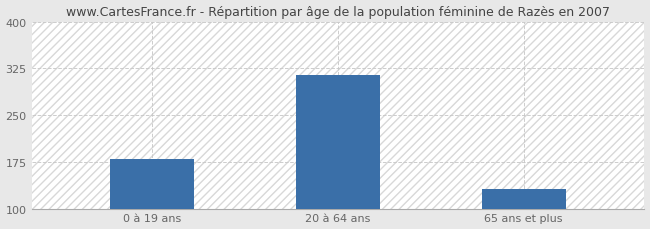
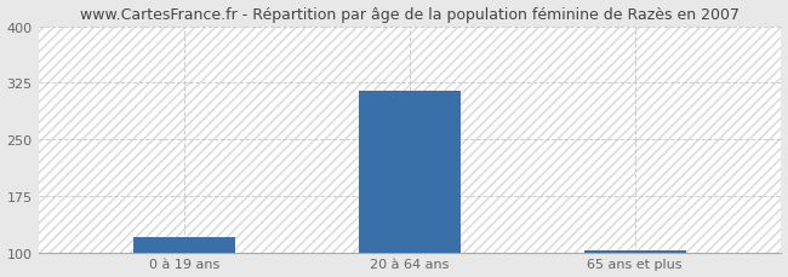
0 à 19 ans: 180 -> 120
65 ans et plus: 132 -> 102
